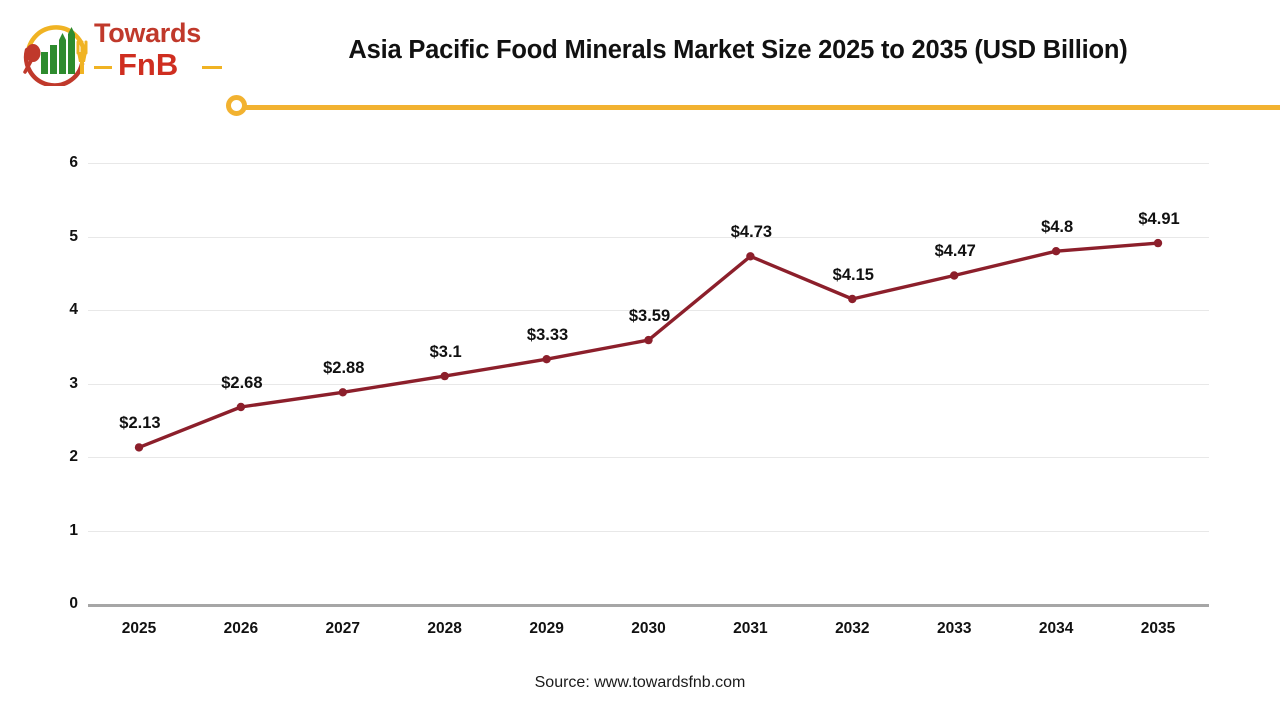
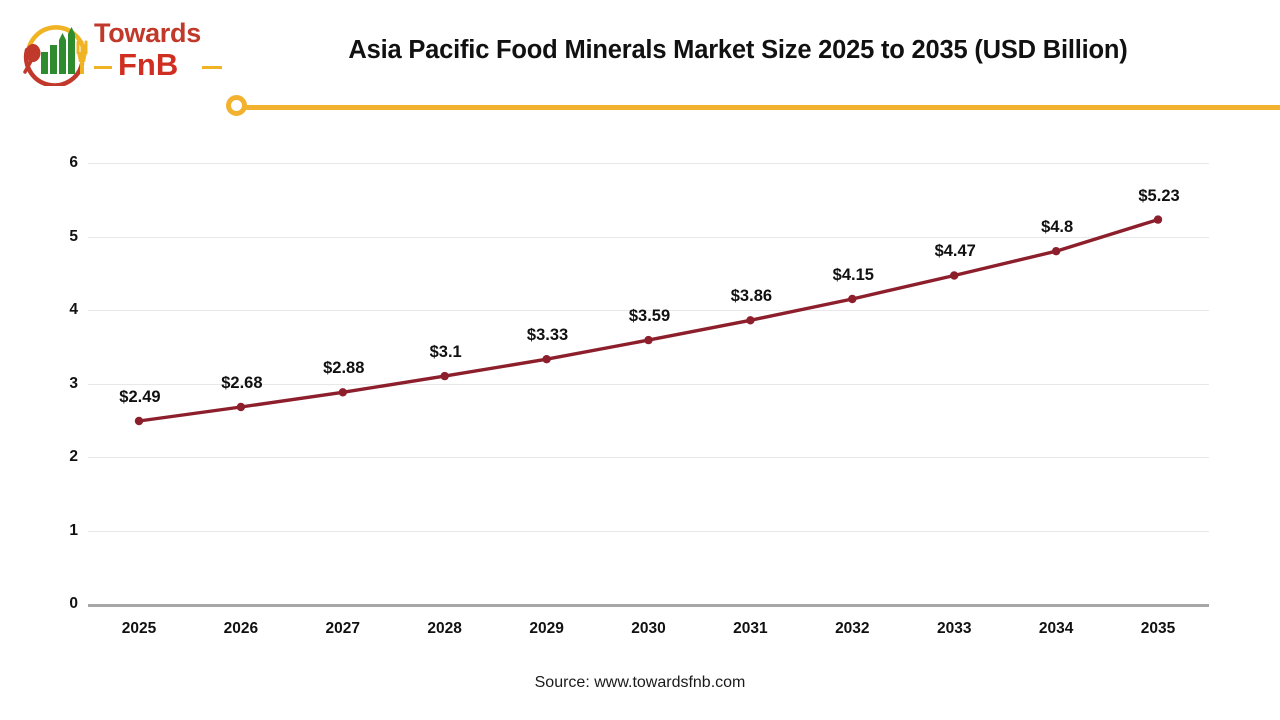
2025: $2.13 -> $2.49
2031: $4.73 -> $3.86
2035: $4.91 -> $5.23
